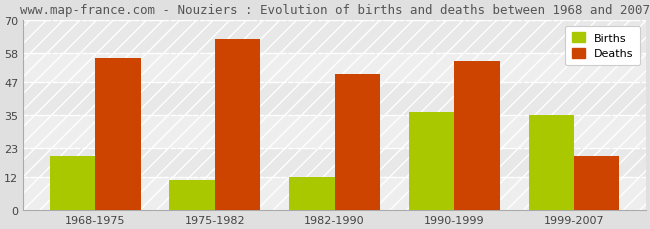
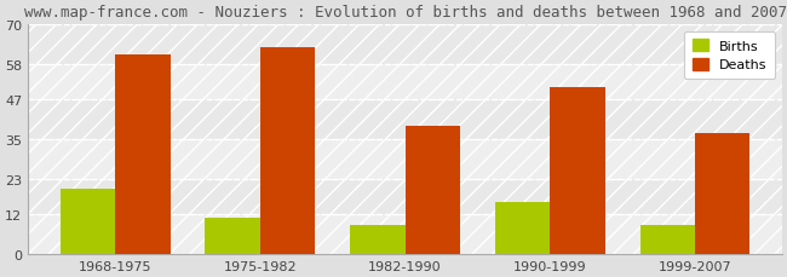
Deaths/1968-1975: 56 -> 61
Births/1982-1990: 12 -> 9
Deaths/1982-1990: 50 -> 39
Births/1990-1999: 36 -> 16
Deaths/1990-1999: 55 -> 51
Births/1999-2007: 35 -> 9
Deaths/1999-2007: 20 -> 37
